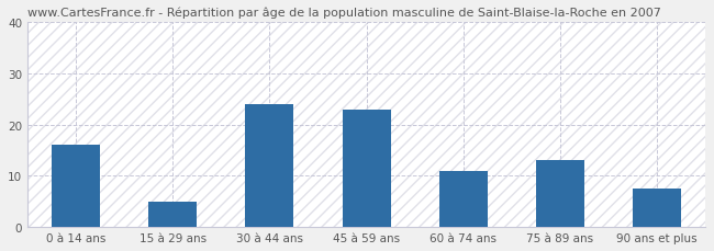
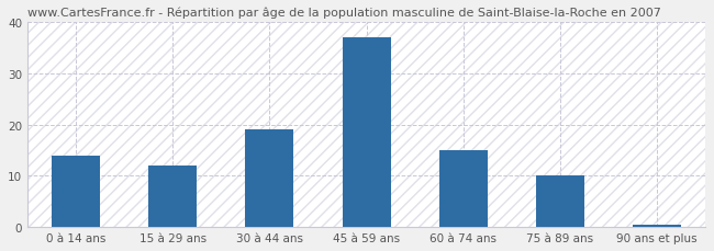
0 à 14 ans: 16.0 -> 14.0
15 à 29 ans: 5.0 -> 12.0
30 à 44 ans: 24.0 -> 19.0
45 à 59 ans: 23.0 -> 37.0
60 à 74 ans: 11.0 -> 15.0
75 à 89 ans: 13.0 -> 10.0
90 ans et plus: 7.5 -> 0.5
